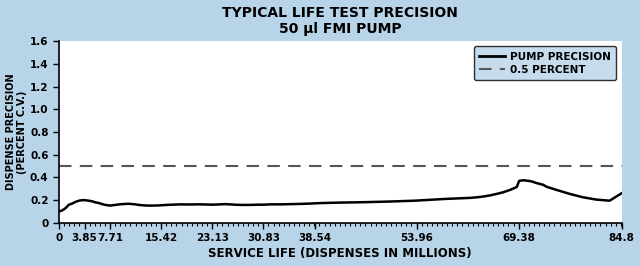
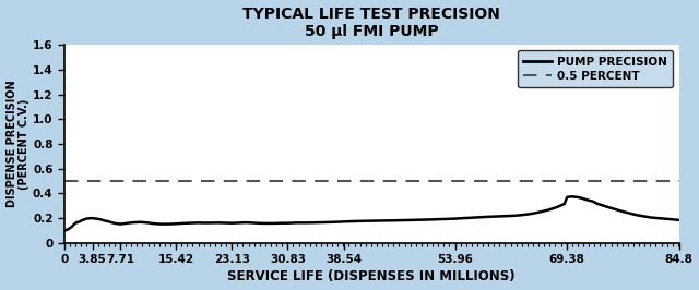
84.8: 0.26 -> 0.18
